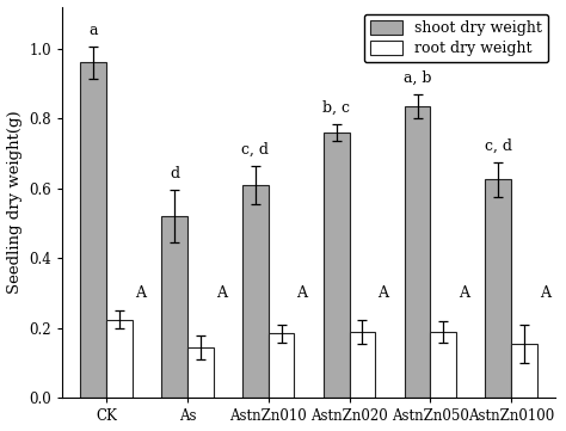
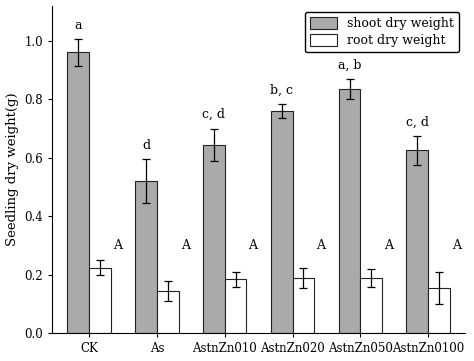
shoot dry weight/AstnZn010: 0.610 -> 0.645
